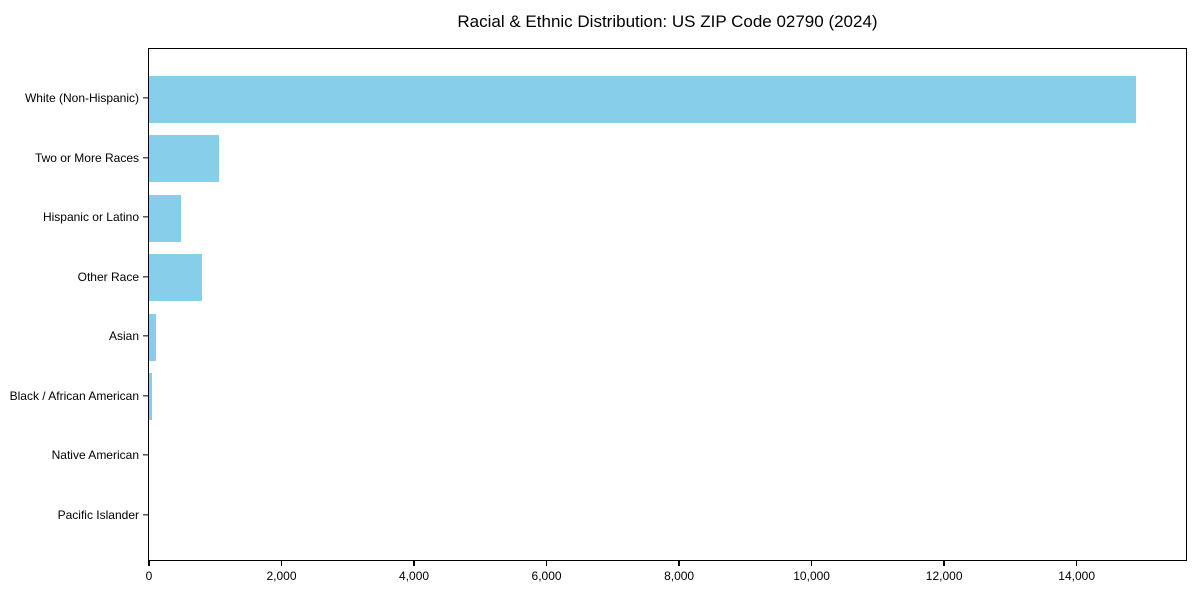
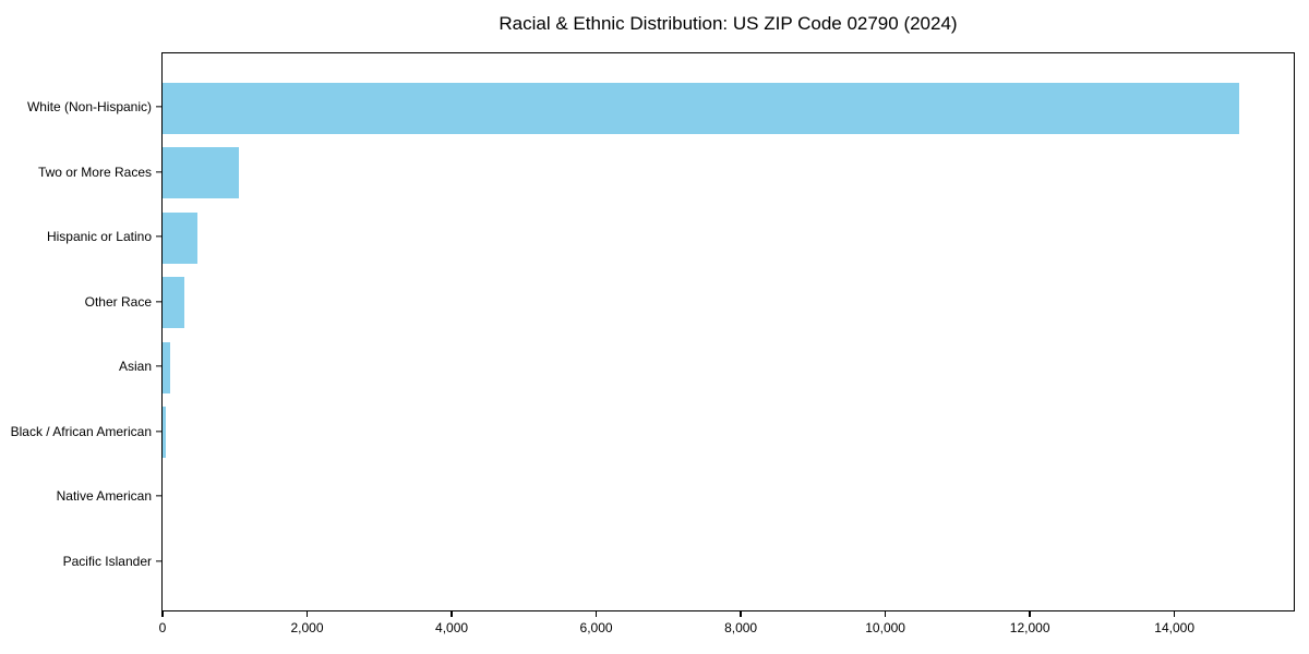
Other Race: 800 -> 300
